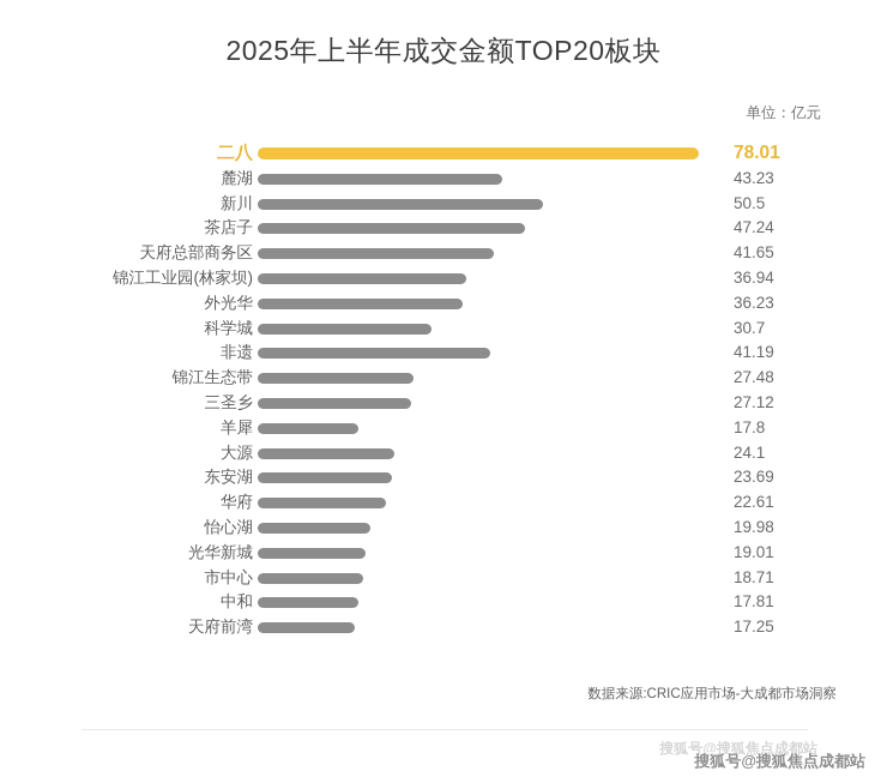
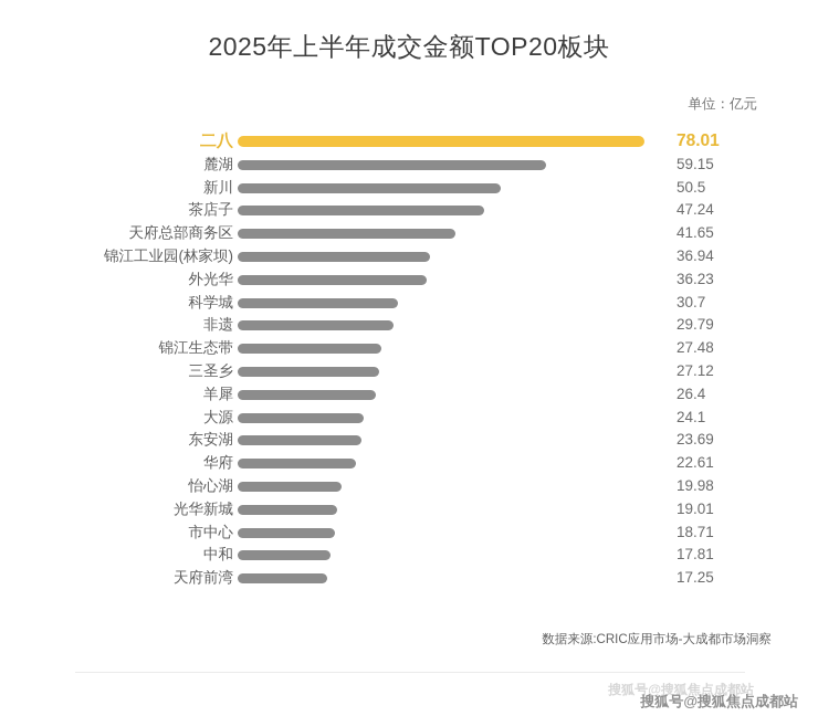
麓湖: 43.23 -> 59.15
非遗: 41.19 -> 29.79
羊犀: 17.8 -> 26.4
